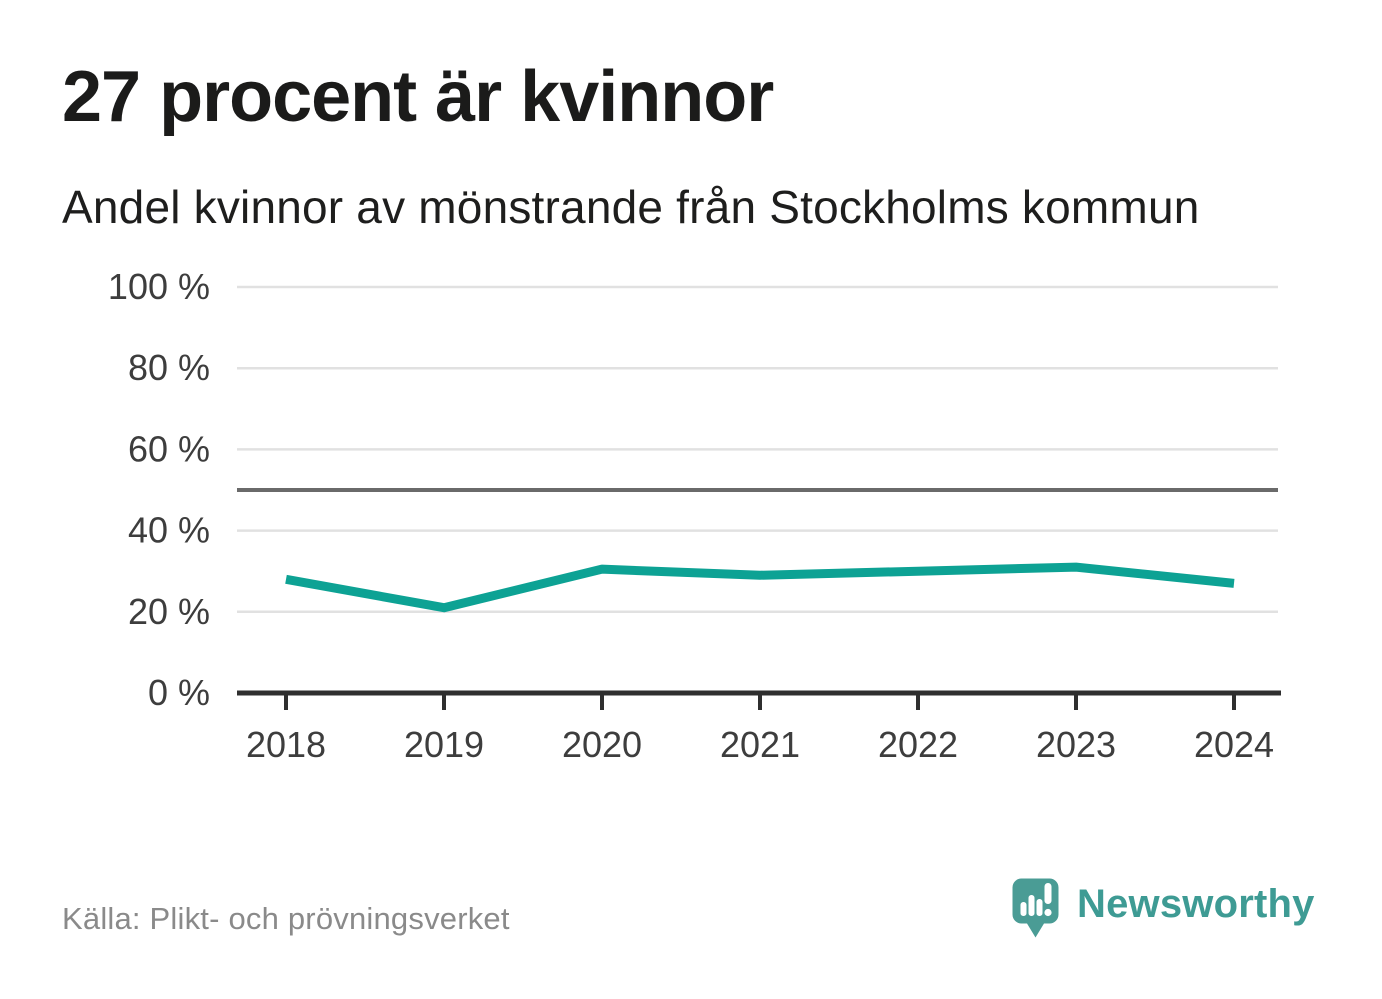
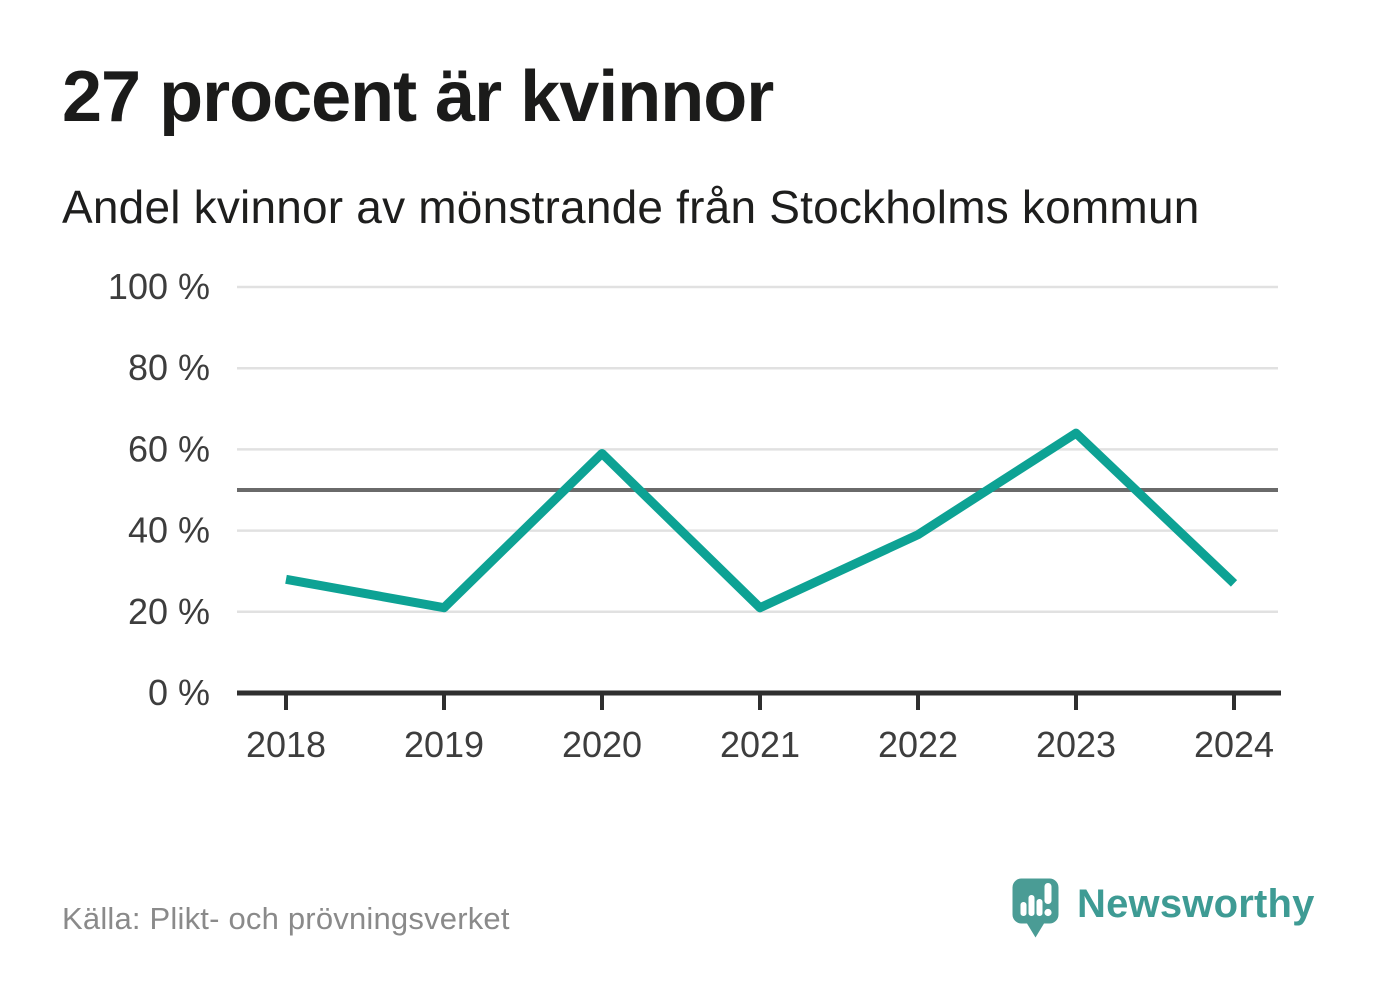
2020: 30% -> 59%
2021: 29% -> 21%
2022: 30% -> 39%
2023: 31% -> 64%
